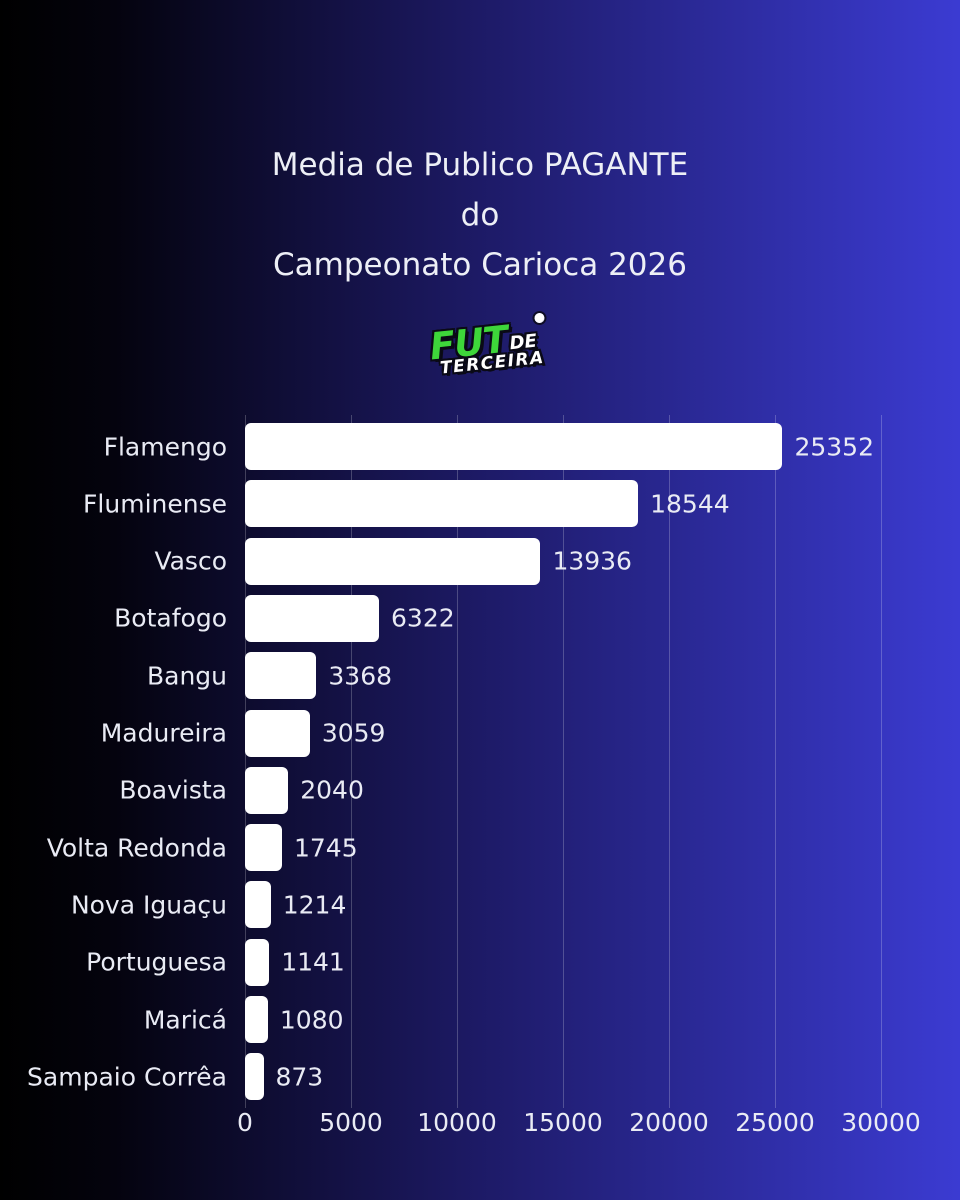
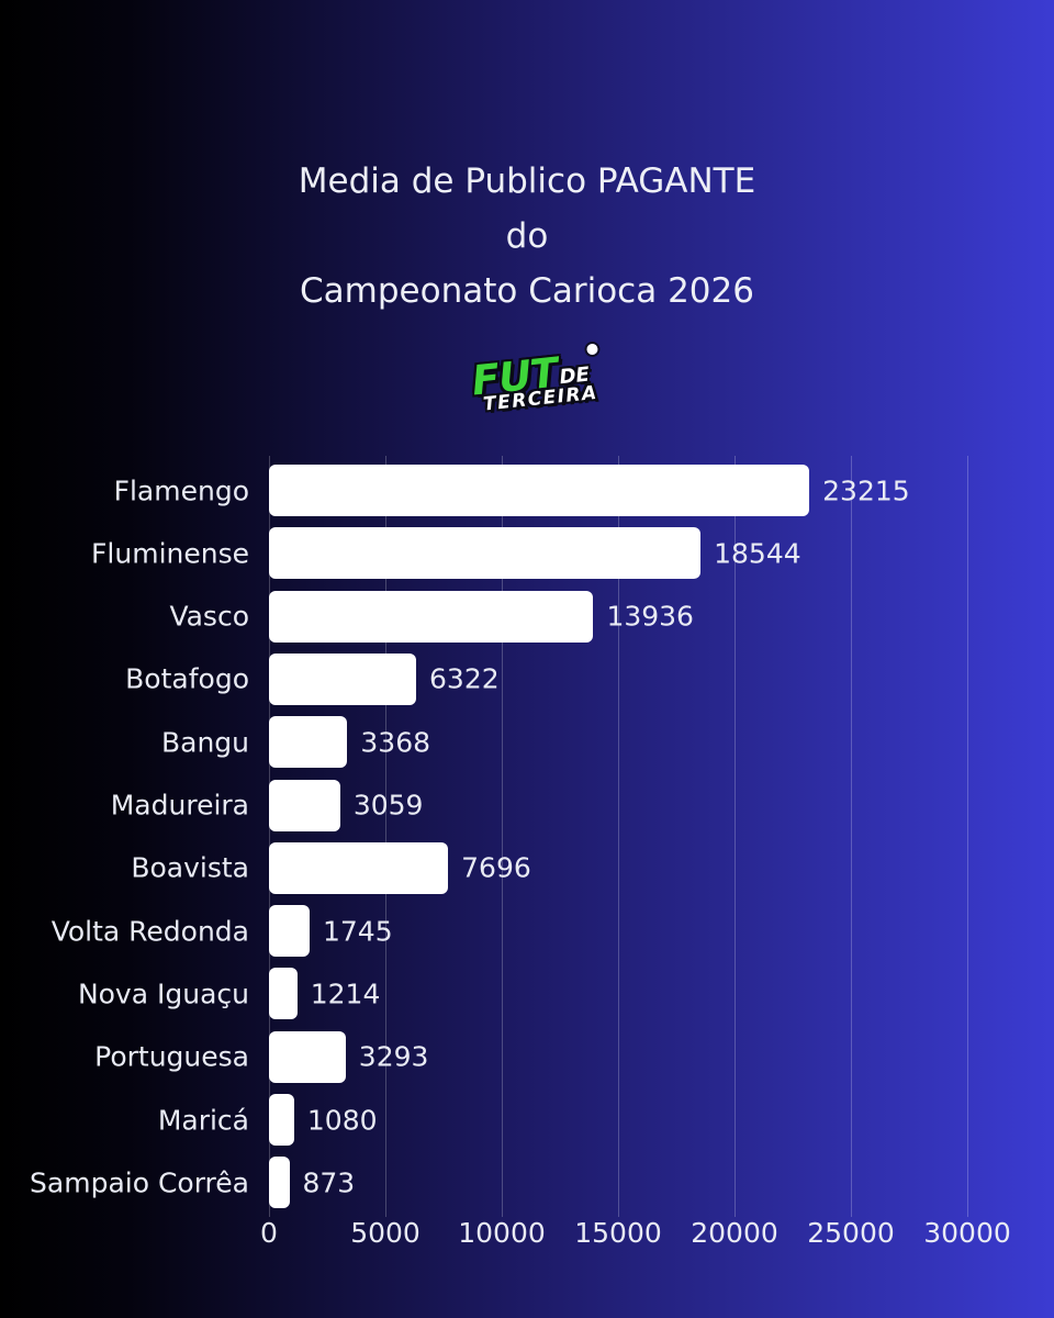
Flamengo: 25352 -> 23215
Boavista: 2040 -> 7696
Portuguesa: 1141 -> 3293
